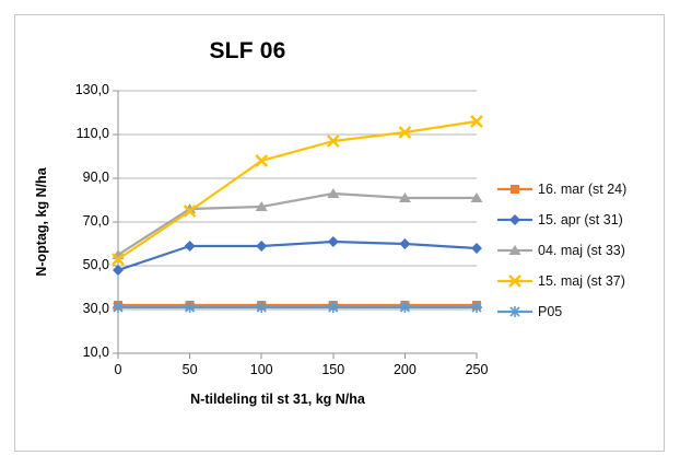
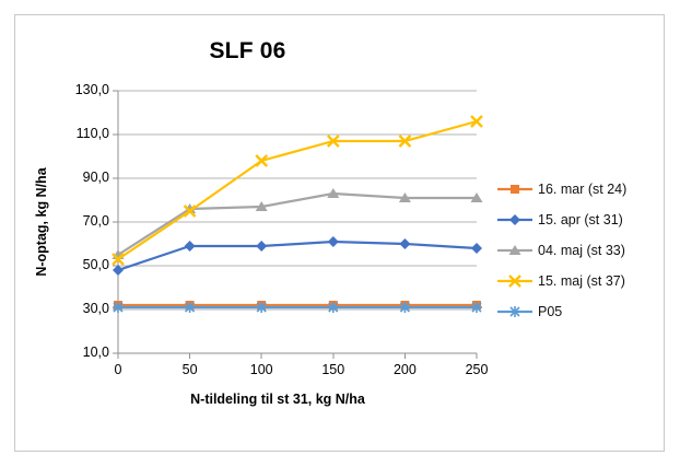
15. maj (st 37)/200: 111 -> 107
